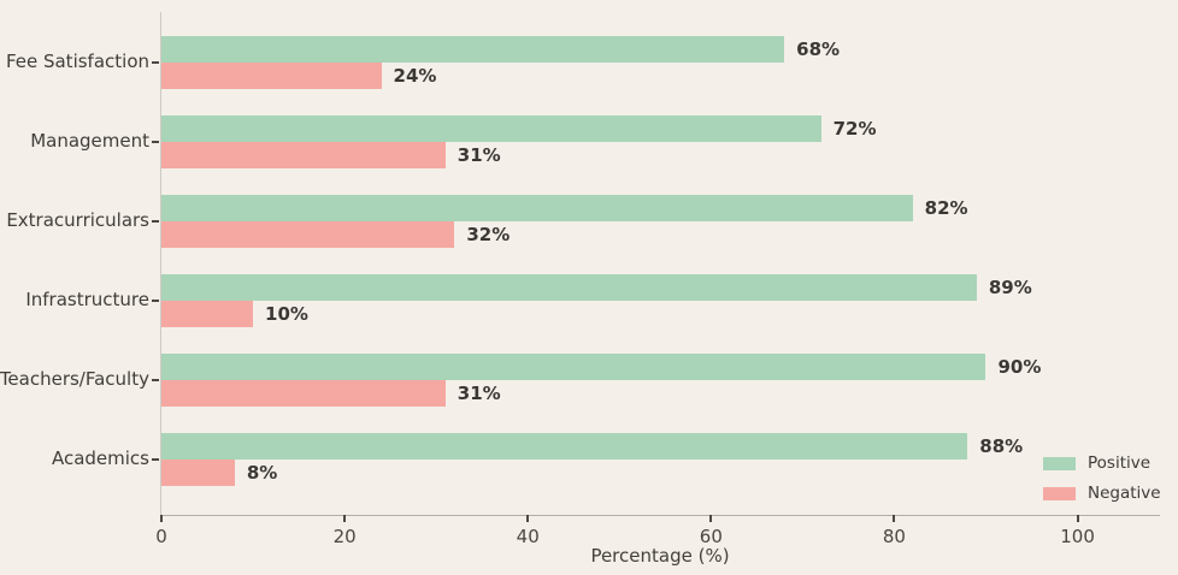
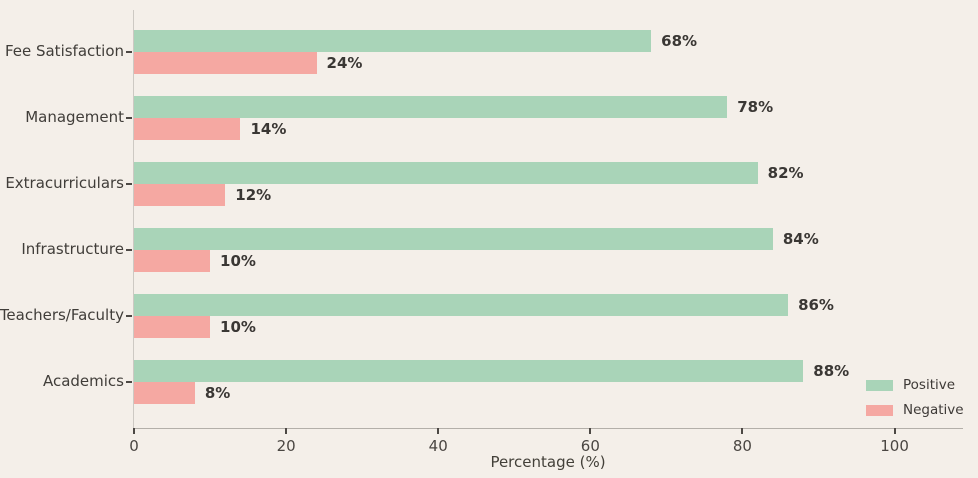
Positive/Management: 72% -> 78%
Negative/Management: 31% -> 14%
Negative/Extracurriculars: 32% -> 12%
Positive/Infrastructure: 89% -> 84%
Positive/Teachers/Faculty: 90% -> 86%
Negative/Teachers/Faculty: 31% -> 10%
